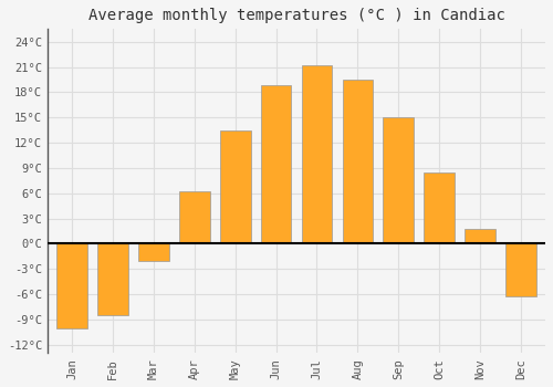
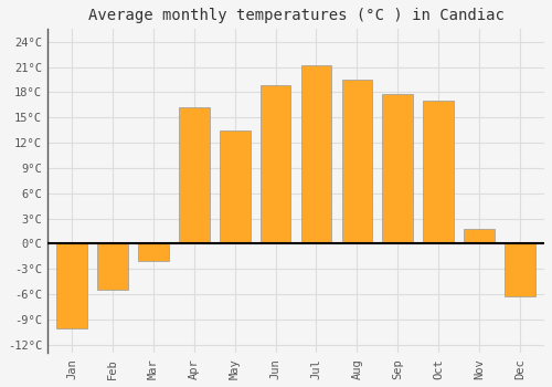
Feb: -8.5°C -> -5.4°C
Apr: 6.2°C -> 16.2°C
Sep: 15.0°C -> 17.8°C
Oct: 8.5°C -> 17.0°C
